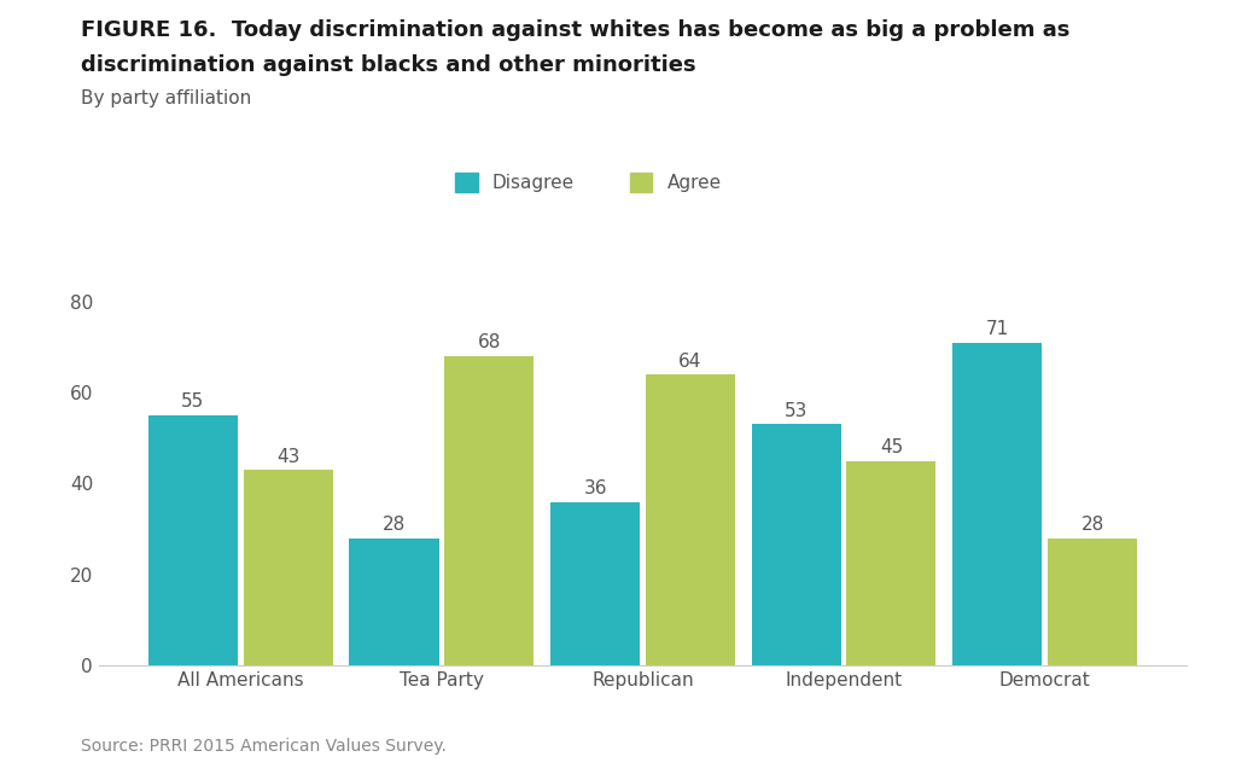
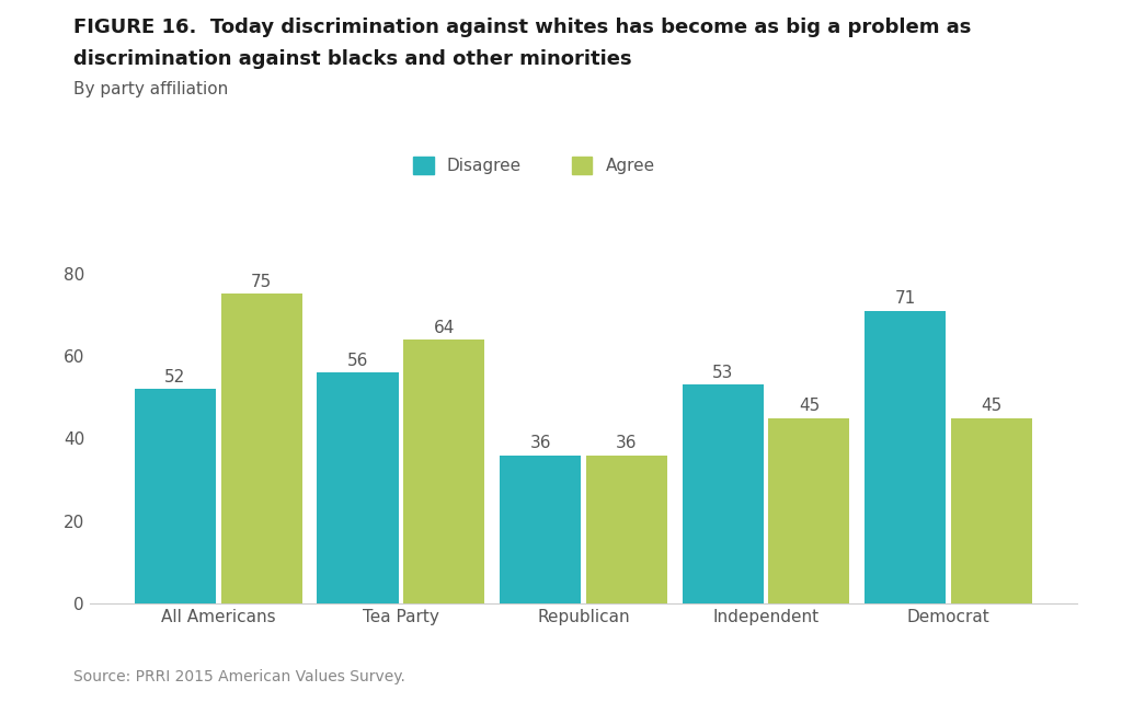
Disagree/All Americans: 55 -> 52
Agree/All Americans: 43 -> 75
Disagree/Tea Party: 28 -> 56
Agree/Tea Party: 68 -> 64
Agree/Republican: 64 -> 36
Agree/Democrat: 28 -> 45
